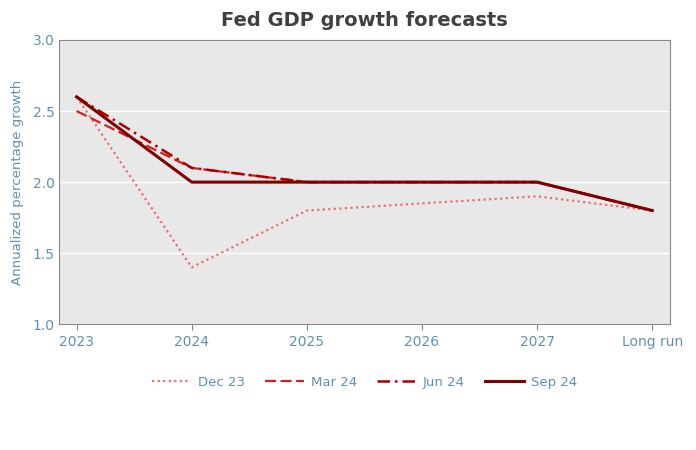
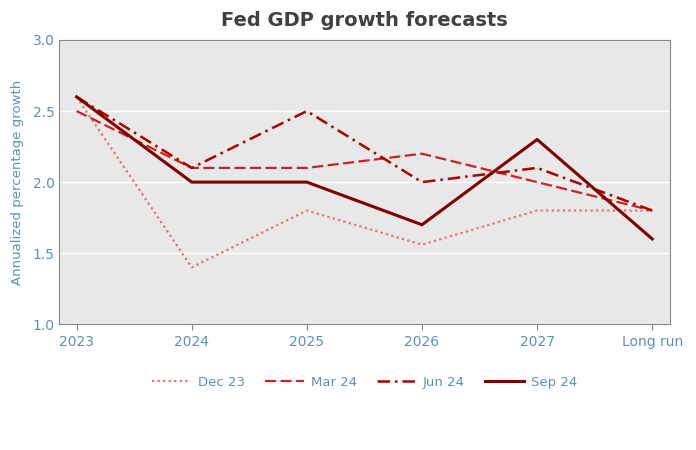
Mar 24/2025: 2.0 -> 2.1
Jun 24/2025: 2.0 -> 2.5
Dec 23/2026: 1.85 -> 1.56
Mar 24/2026: 2.0 -> 2.2
Sep 24/2026: 2.0 -> 1.7
Dec 23/2027: 1.90 -> 1.80
Jun 24/2027: 2.0 -> 2.1
Sep 24/2027: 2.0 -> 2.3
Sep 24/Long run: 1.8 -> 1.6
